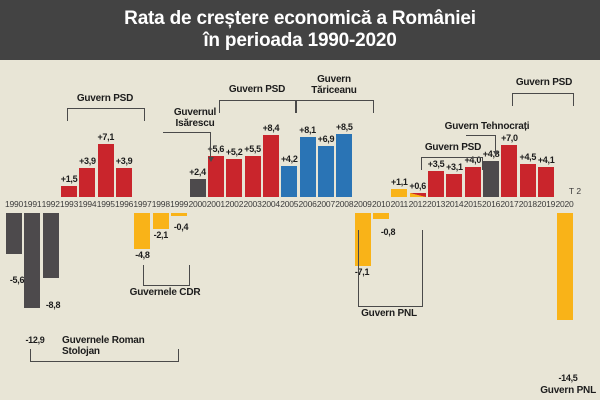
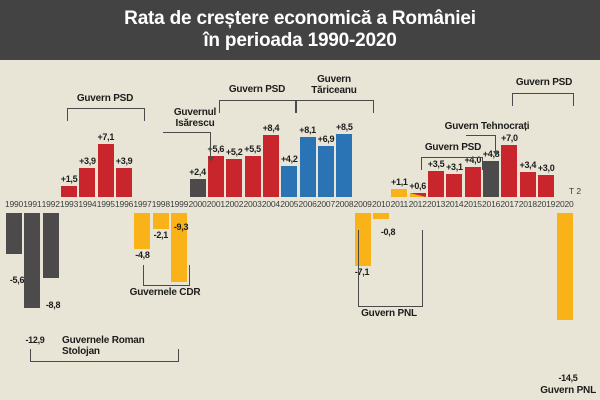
1999: -0,4 -> -9,3
2018: +4,5 -> +3,4
2019: +4,1 -> +3,0
